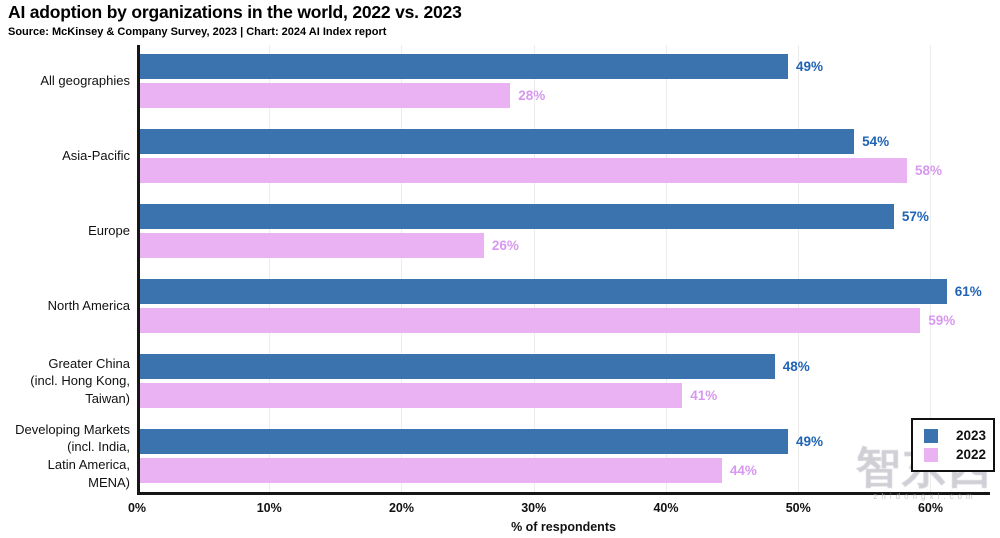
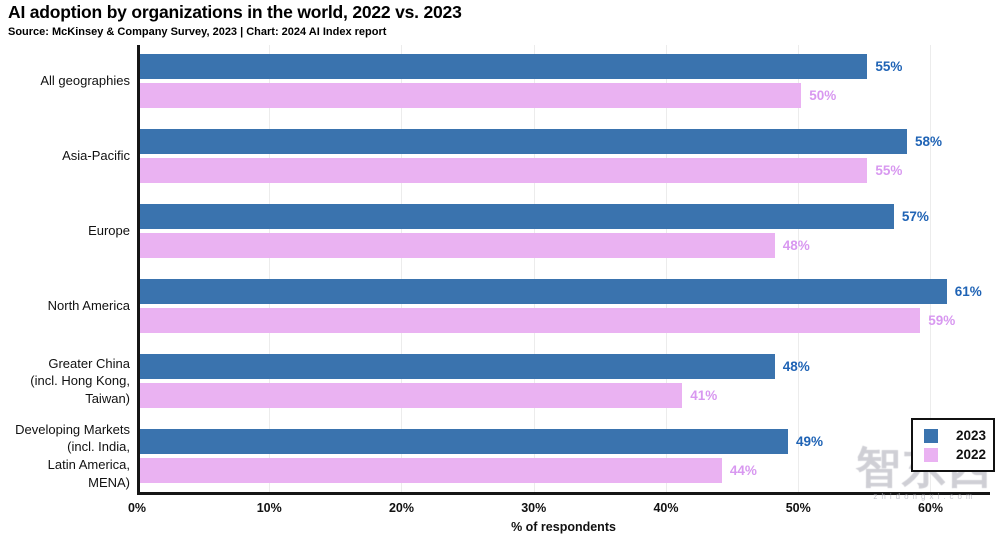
2023/All geographies: 49% -> 55%
2022/All geographies: 28% -> 50%
2023/Asia-Pacific: 54% -> 58%
2022/Asia-Pacific: 58% -> 55%
2022/Europe: 26% -> 48%
